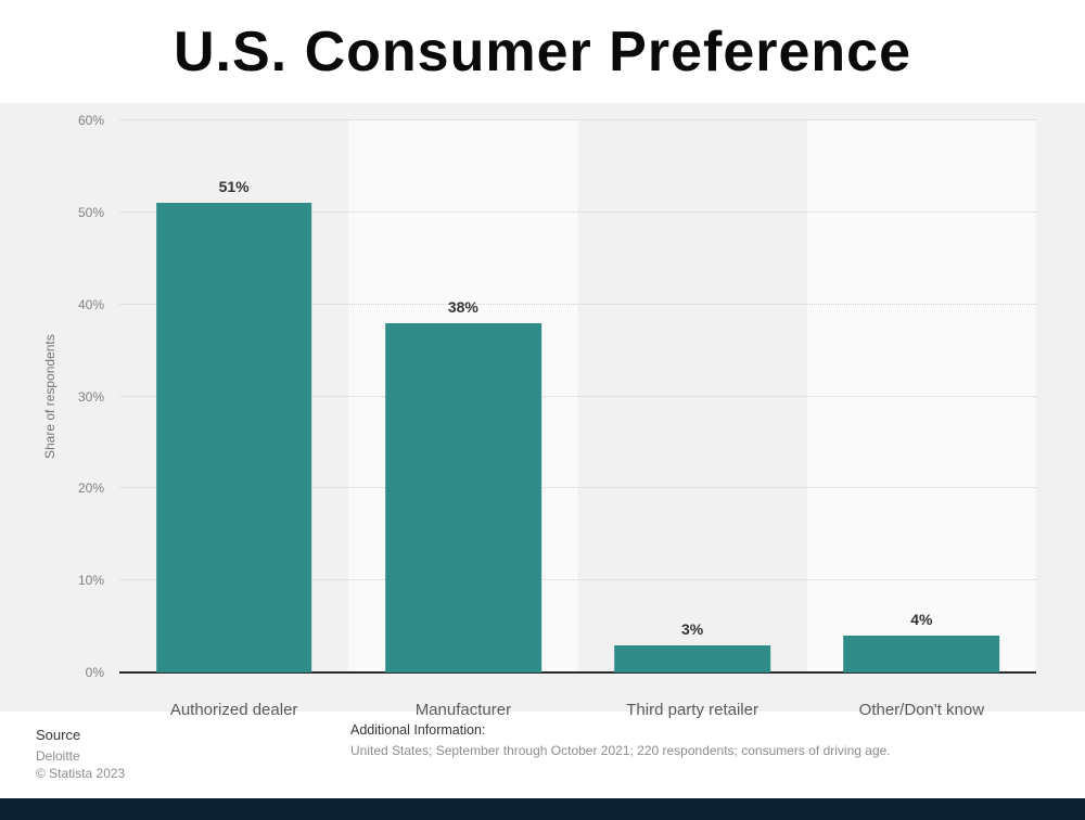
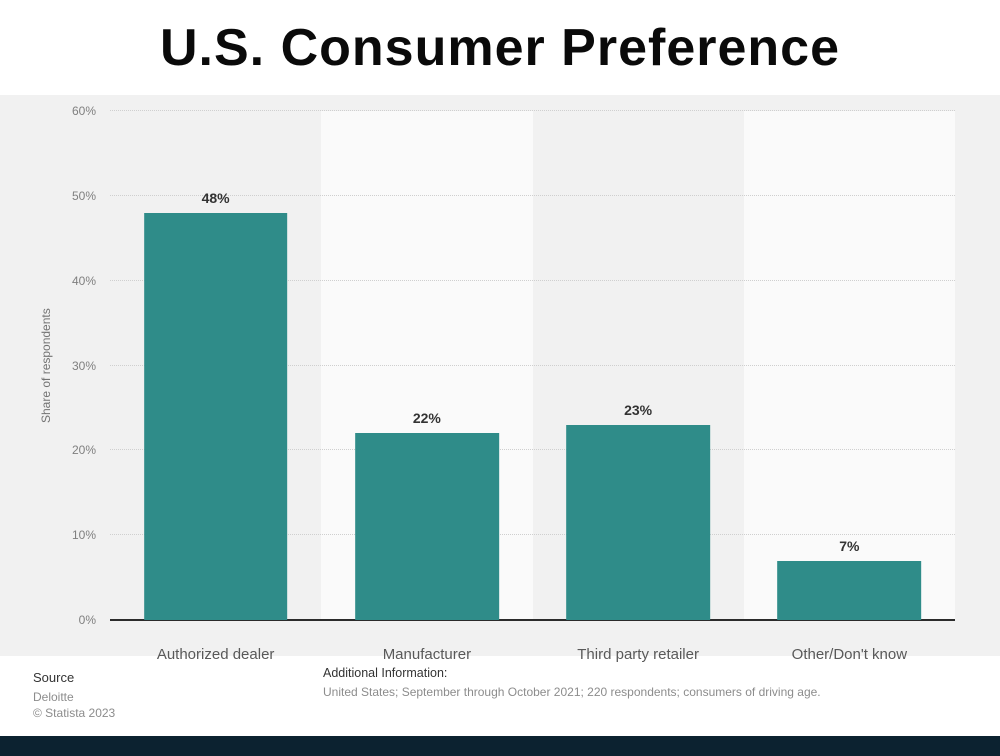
Authorized dealer: 51% -> 48%
Manufacturer: 38% -> 22%
Third party retailer: 3% -> 23%
Other/Don't know: 4% -> 7%
